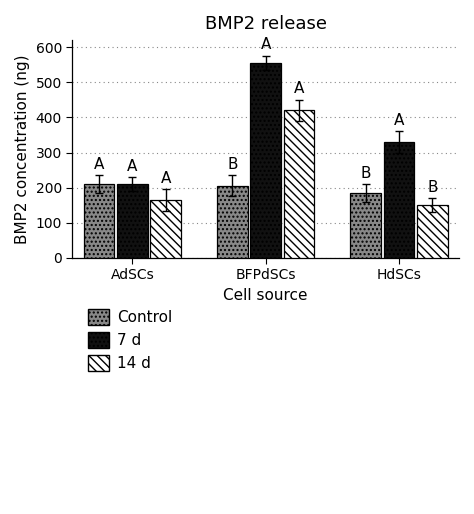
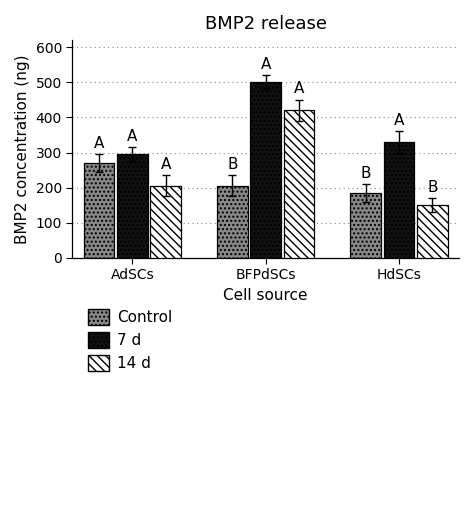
Control/AdSCs: 210 -> 270
7 d/AdSCs: 210 -> 295
14 d/AdSCs: 165 -> 205
7 d/BFPdSCs: 555 -> 500
